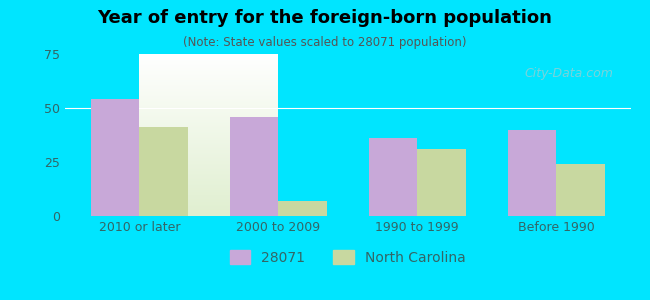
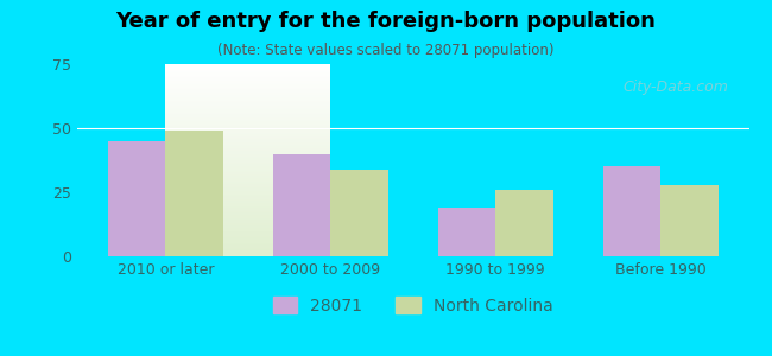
28071/2010 or later: 54 -> 45
North Carolina/2010 or later: 41 -> 49
28071/2000 to 2009: 46 -> 40
North Carolina/2000 to 2009: 7 -> 34
28071/1990 to 1999: 36 -> 19
North Carolina/1990 to 1999: 31 -> 26
28071/Before 1990: 40 -> 35
North Carolina/Before 1990: 24 -> 28
